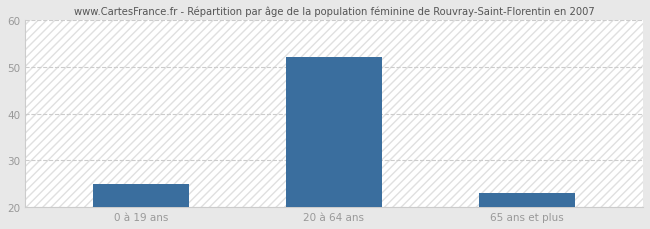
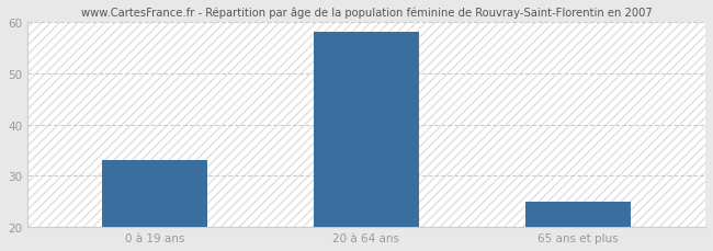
0 à 19 ans: 25 -> 33
20 à 64 ans: 52 -> 58
65 ans et plus: 23 -> 25
